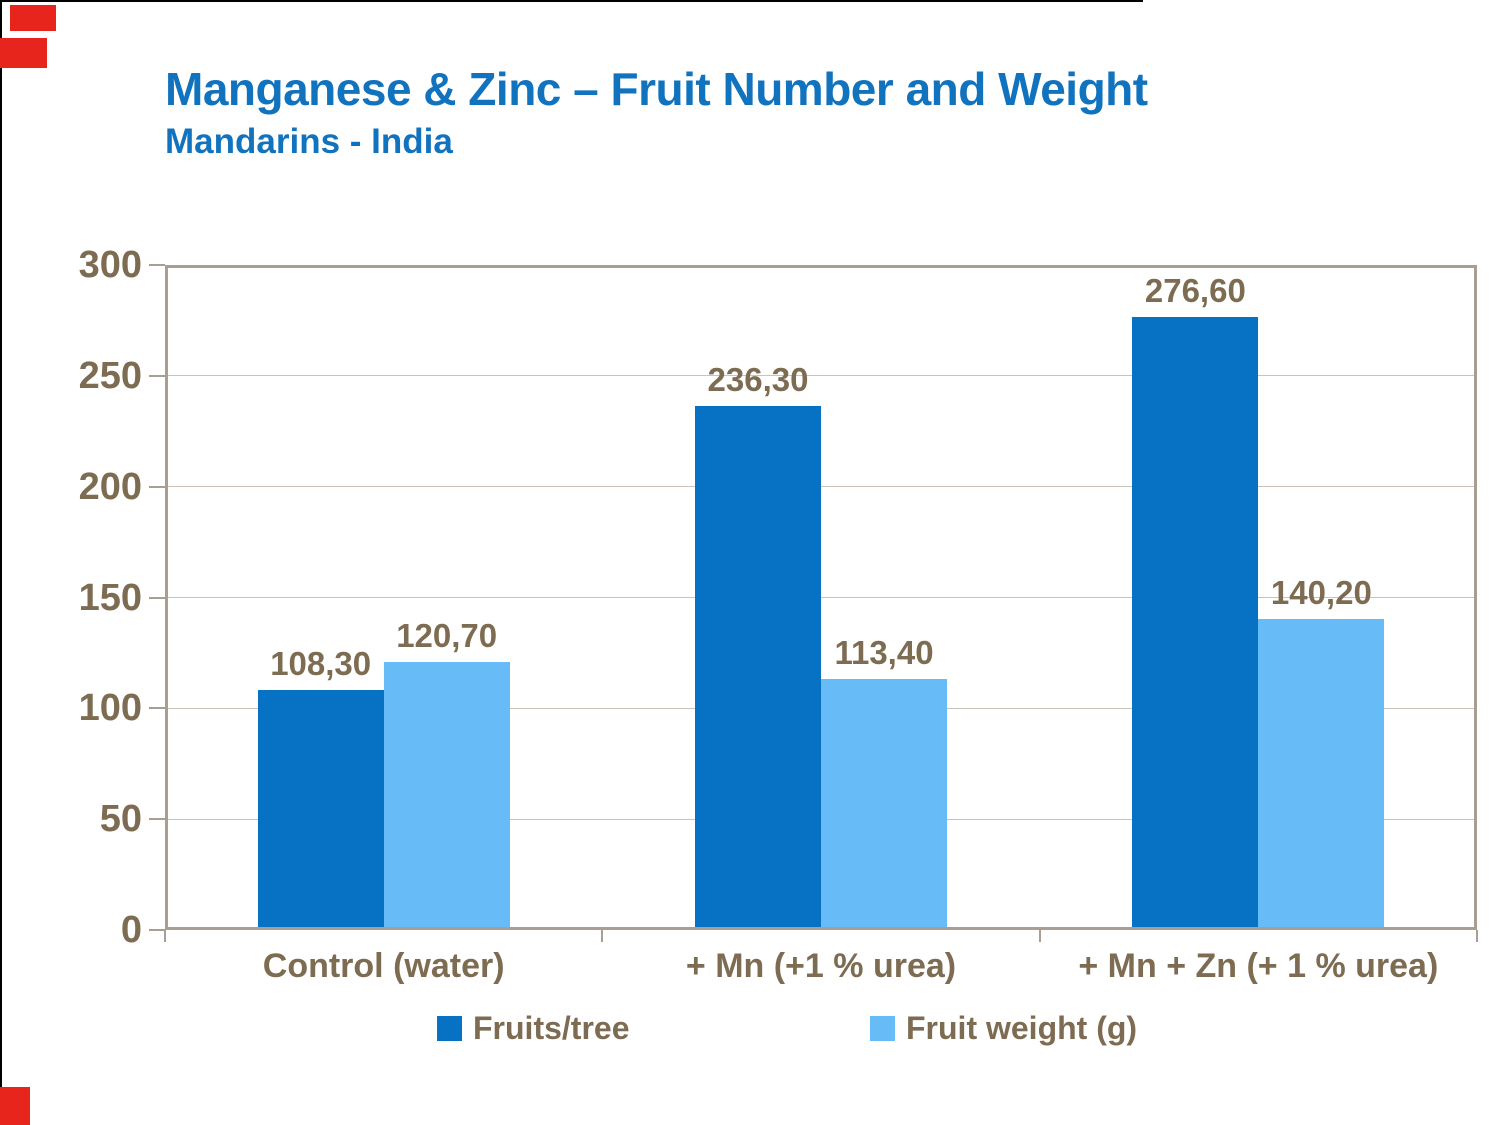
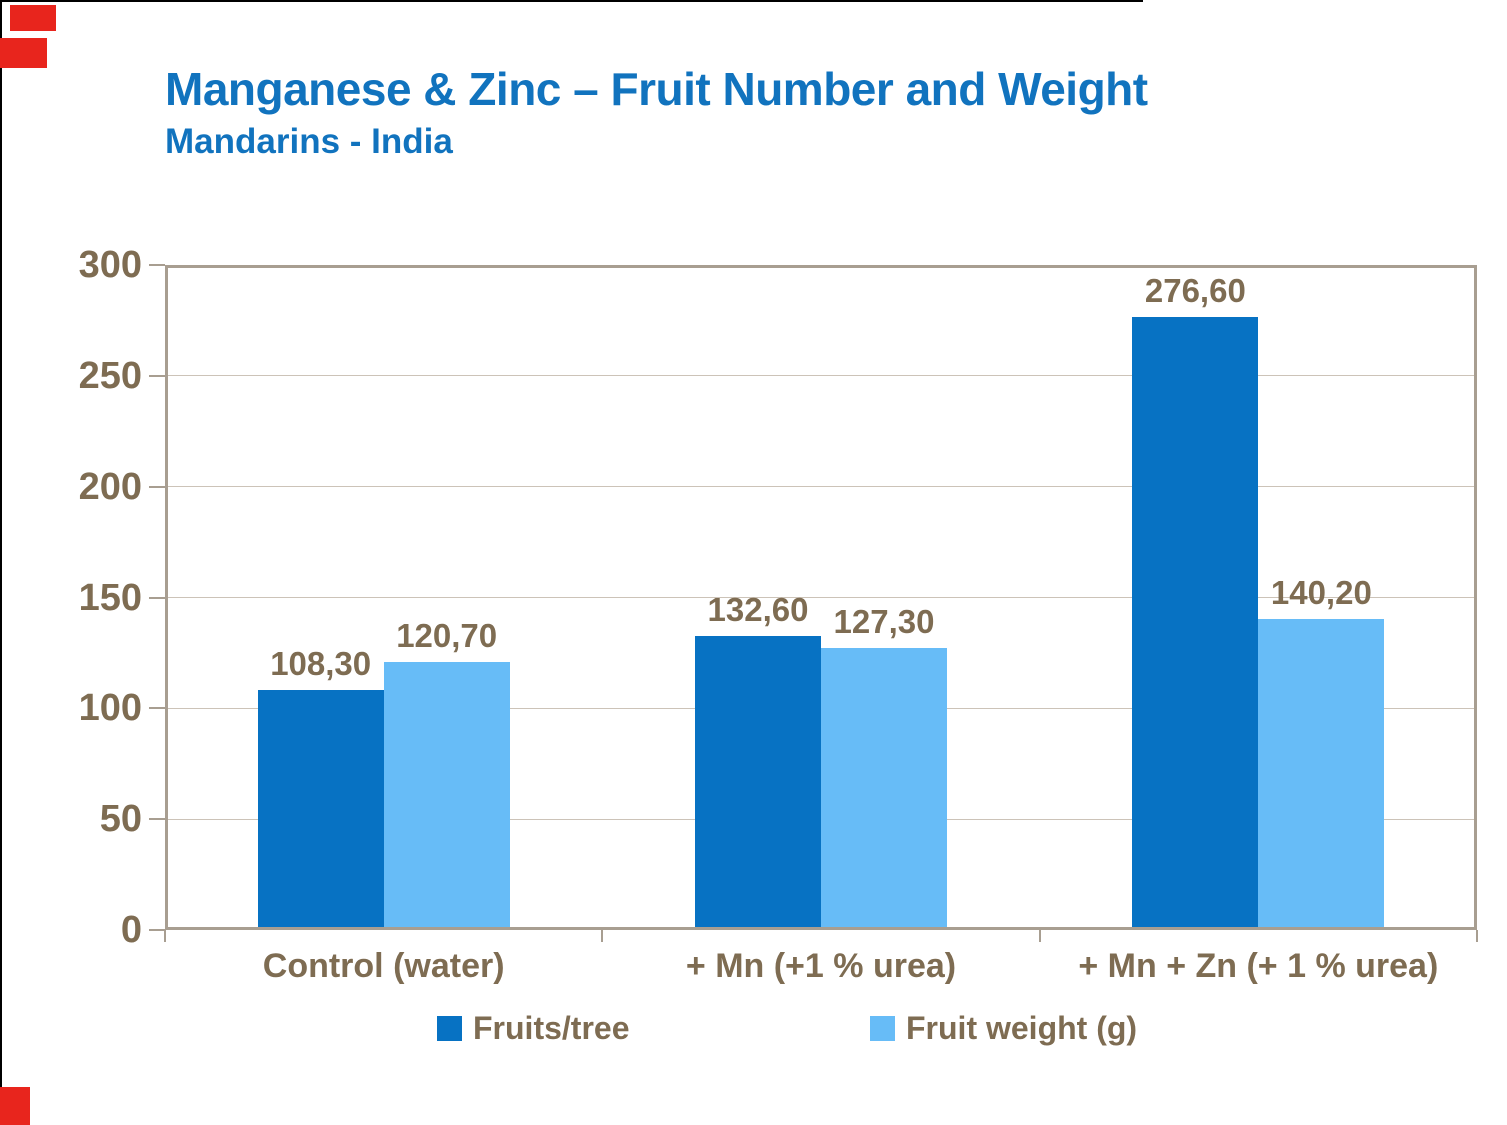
Fruits/tree/+ Mn (+1 % urea): 236,30 -> 132,60
Fruit weight (g)/+ Mn (+1 % urea): 113,40 -> 127,30
